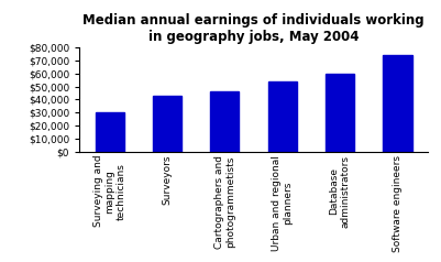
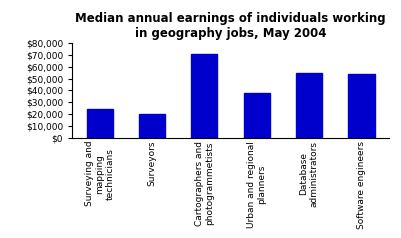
Surveying and mapping technicians: $30,000 -> $24,000
Surveyors: $43,000 -> $20,000
Cartographers and photogrammetists: $46,000 -> $71,000
Urban and regional planners: $54,000 -> $38,000
Database administrators: $60,000 -> $55,000
Software engineers: $74,000 -> $54,000
